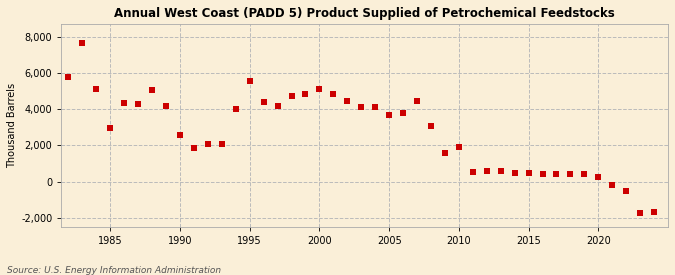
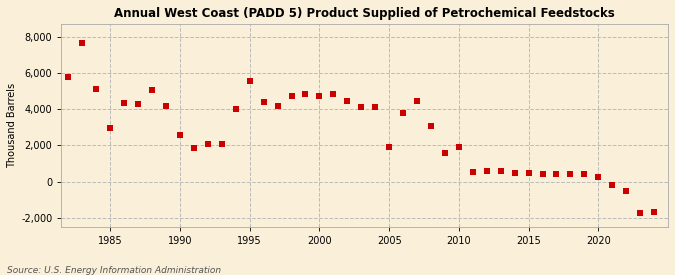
2000: 5,100 -> 4,700
2005: 3,600 -> 1,900
